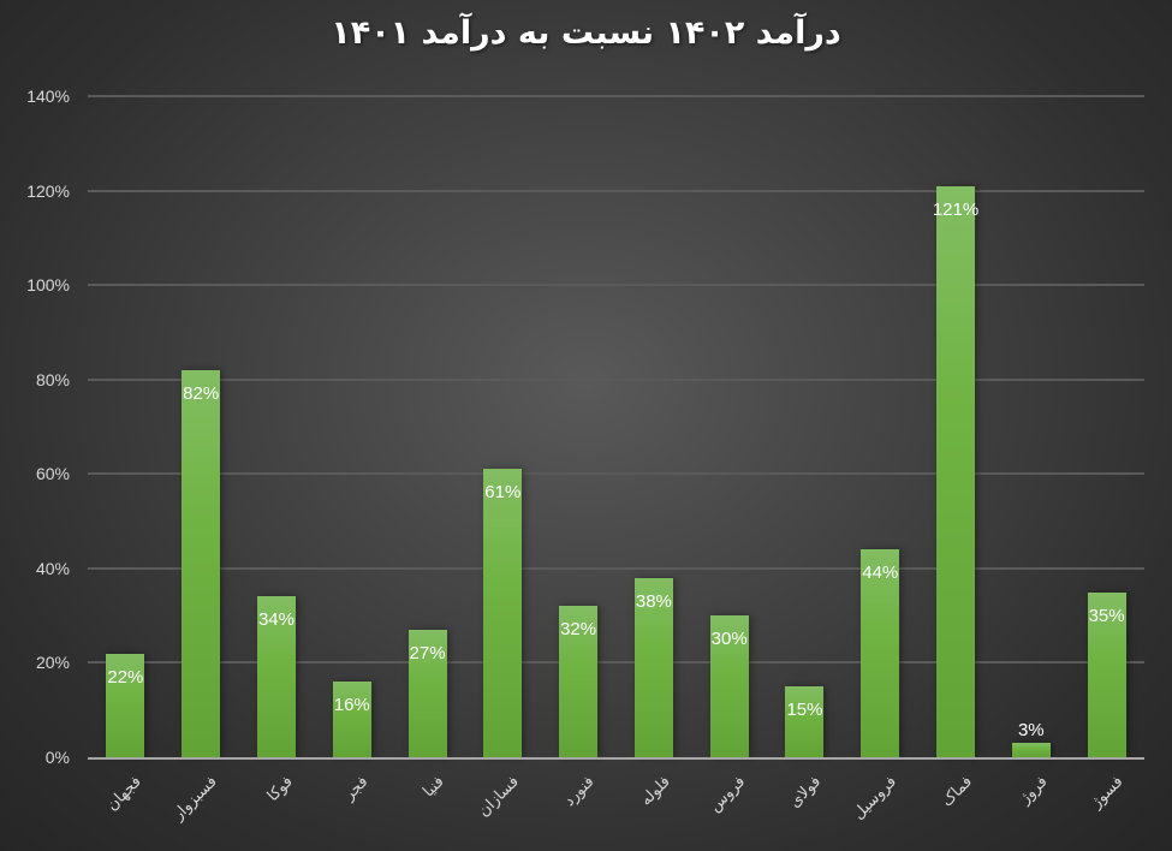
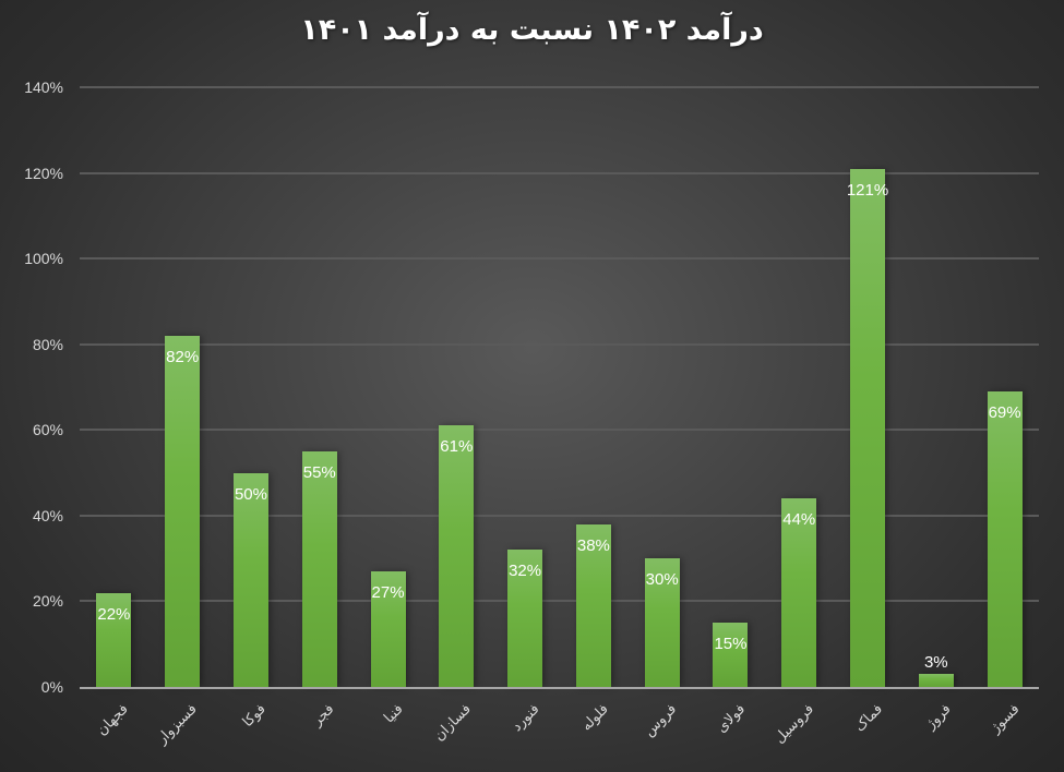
فوکا: 34% -> 50%
فجر: 16% -> 55%
فسوژ: 35% -> 69%
